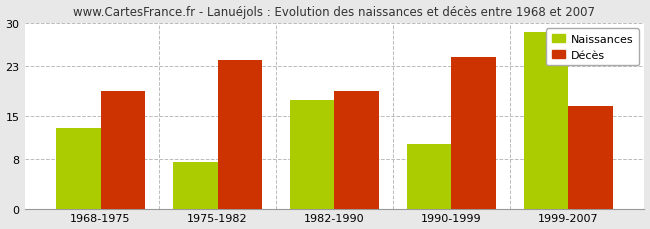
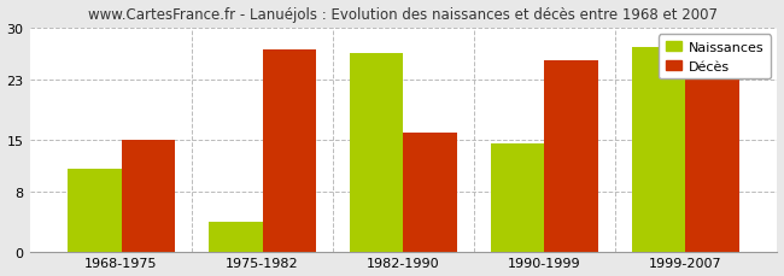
Naissances/1968-1975: 13.0 -> 11.0
Décès/1968-1975: 19.0 -> 15.0
Naissances/1975-1982: 7.5 -> 4.0
Décès/1975-1982: 24.0 -> 27.0
Naissances/1982-1990: 17.5 -> 26.6
Décès/1982-1990: 19.0 -> 16.0
Naissances/1990-1999: 10.5 -> 14.4
Décès/1990-1999: 24.5 -> 25.6
Naissances/1999-2007: 28.5 -> 27.4
Décès/1999-2007: 16.5 -> 23.4
